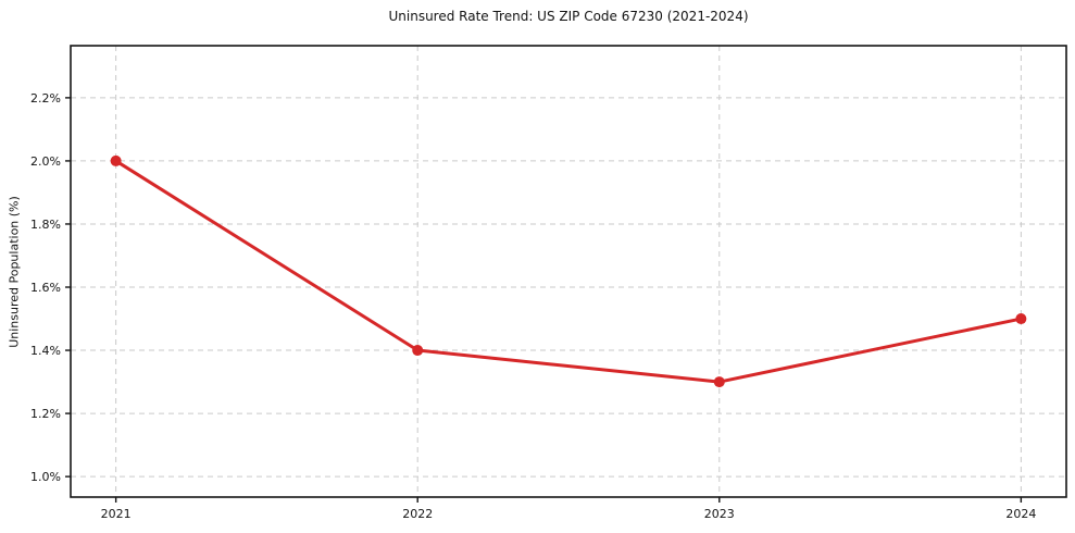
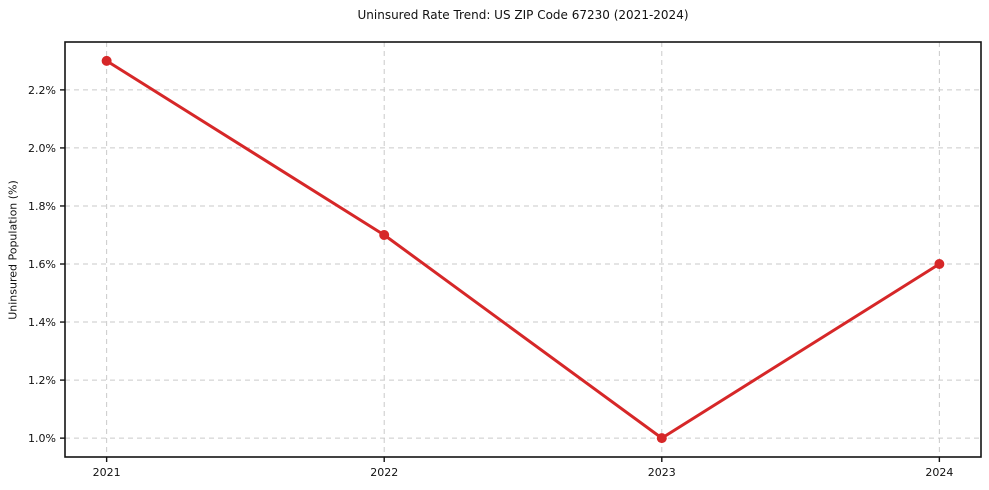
2021: 2.0% -> 2.3%
2022: 1.4% -> 1.7%
2023: 1.3% -> 1.0%
2024: 1.5% -> 1.6%
